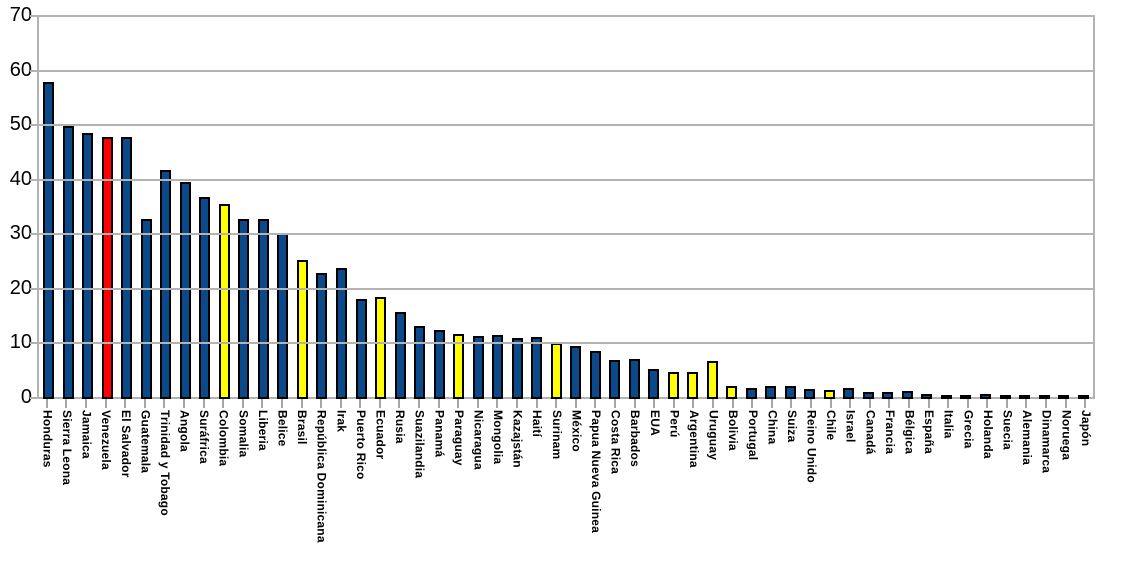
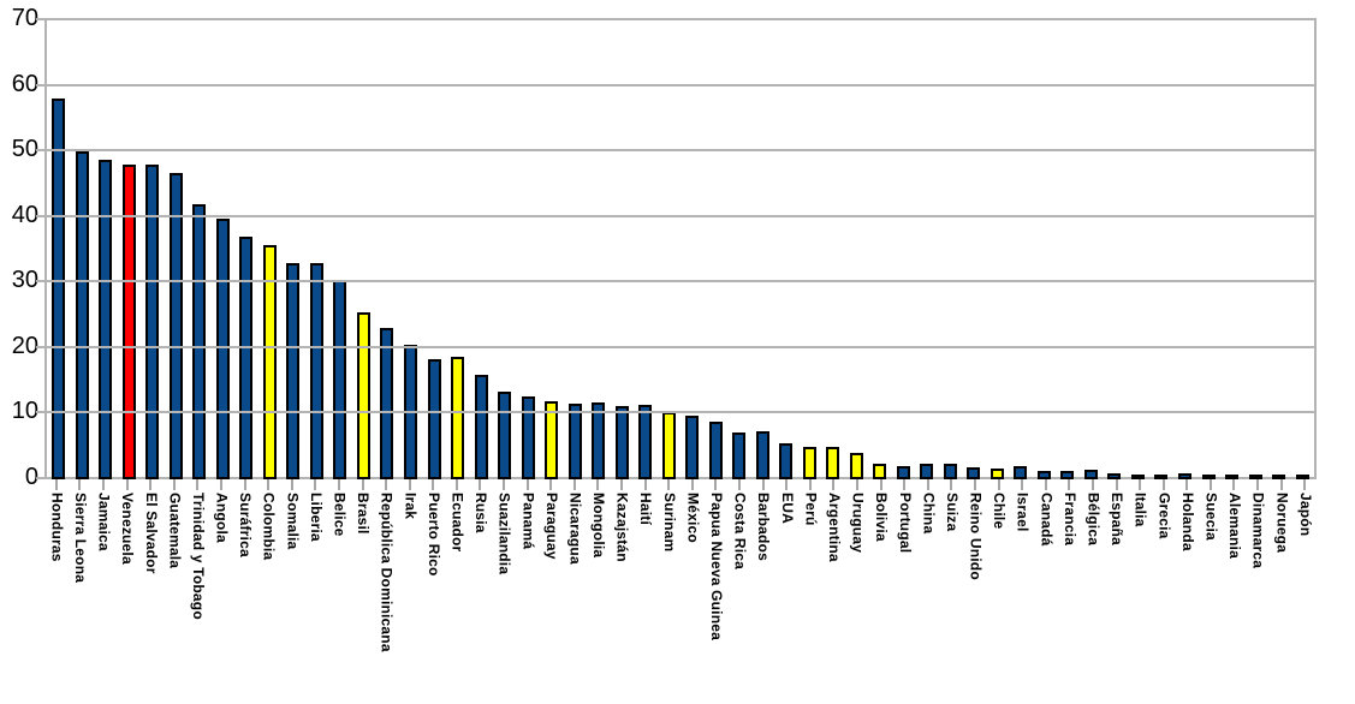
Guatemala: 33 -> 47
Irak: 24 -> 21
Uruguay: 7 -> 4
